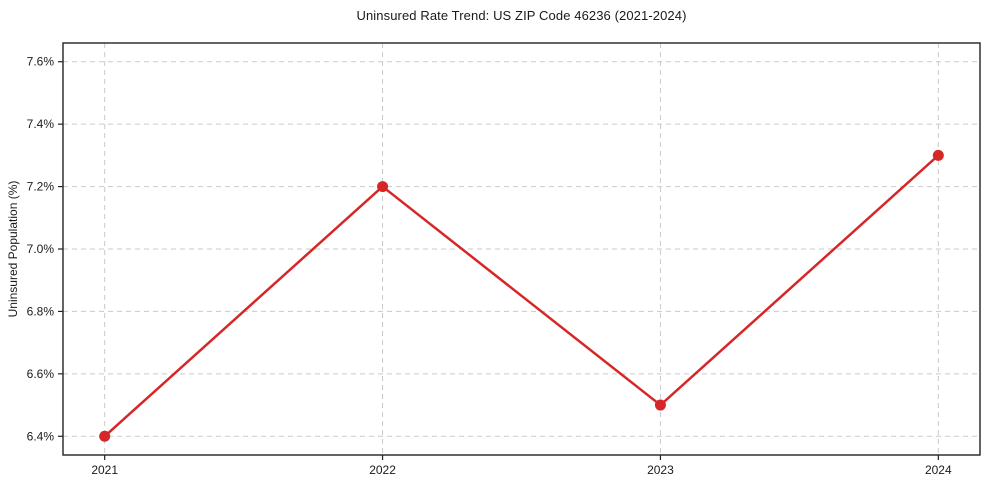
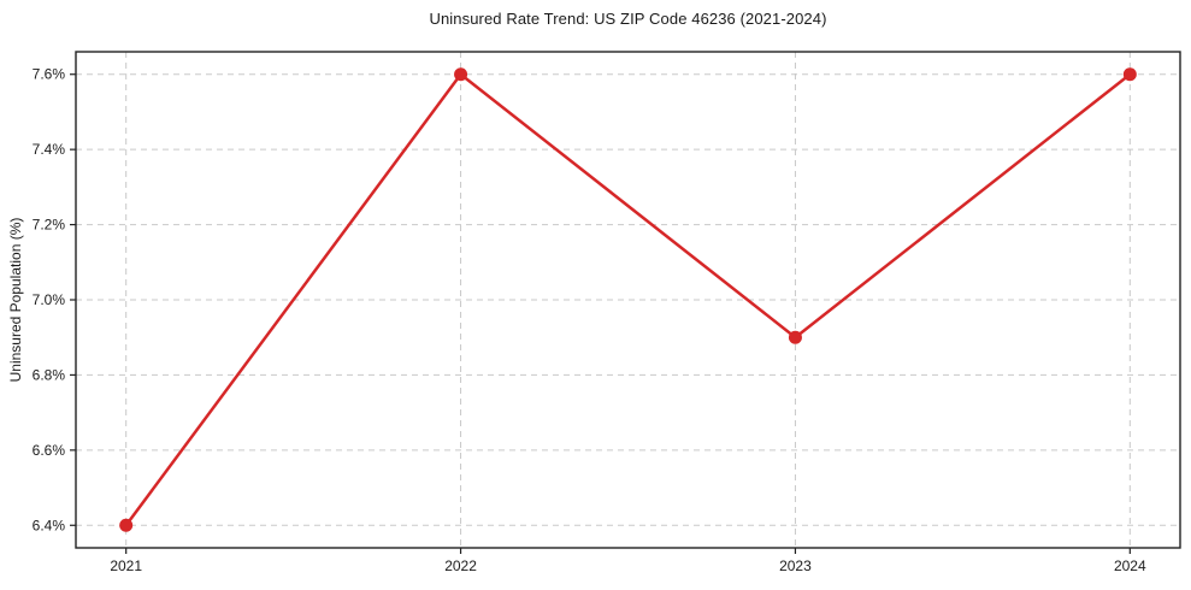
2022: 7.2% -> 7.6%
2023: 6.5% -> 6.9%
2024: 7.3% -> 7.6%
